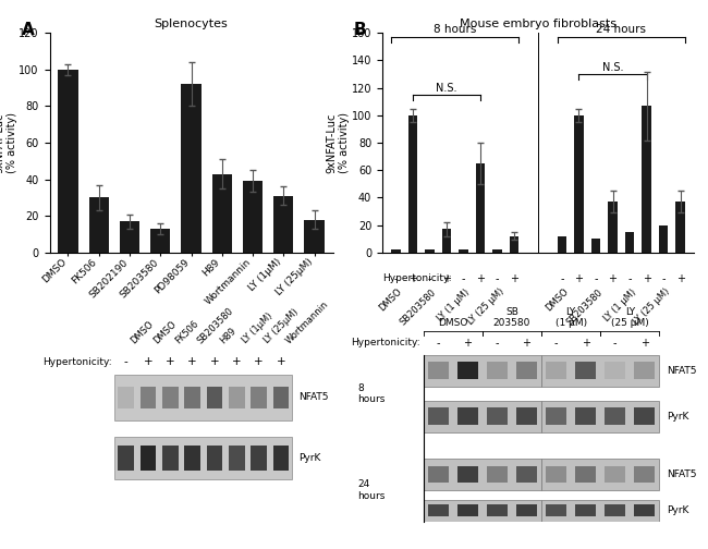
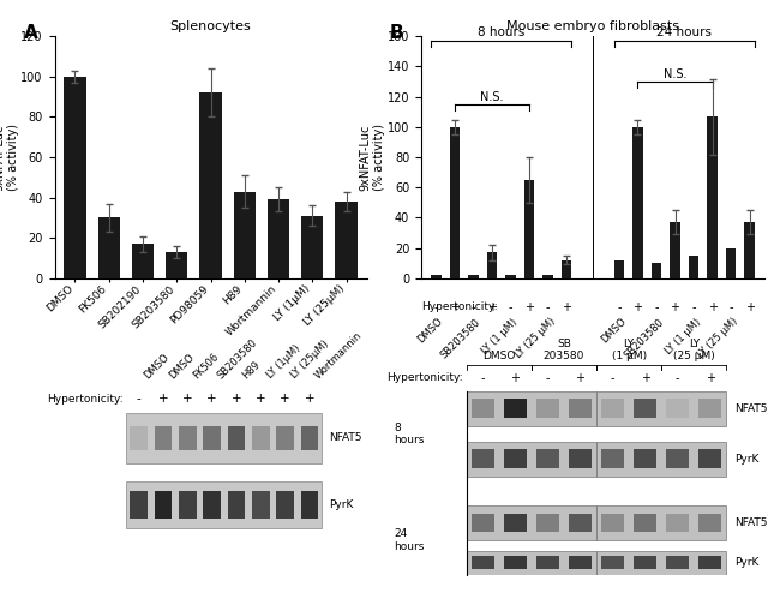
Splenocytes/LY (25μM): 18 -> 38
